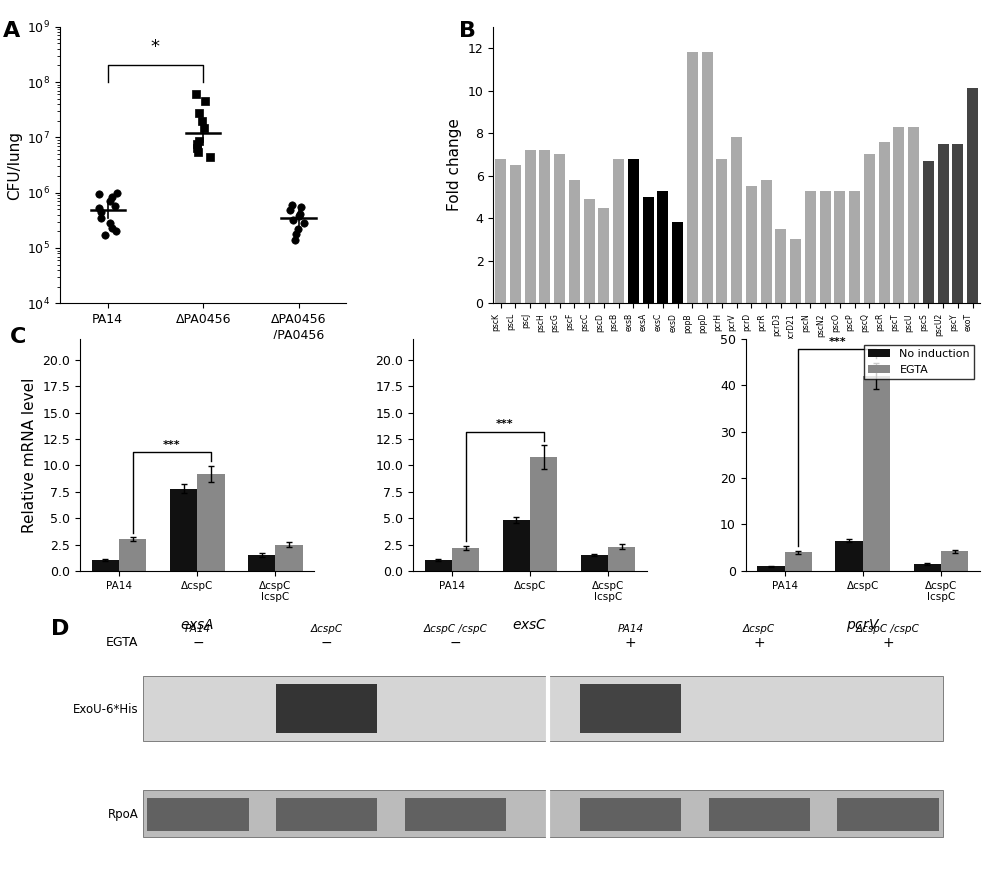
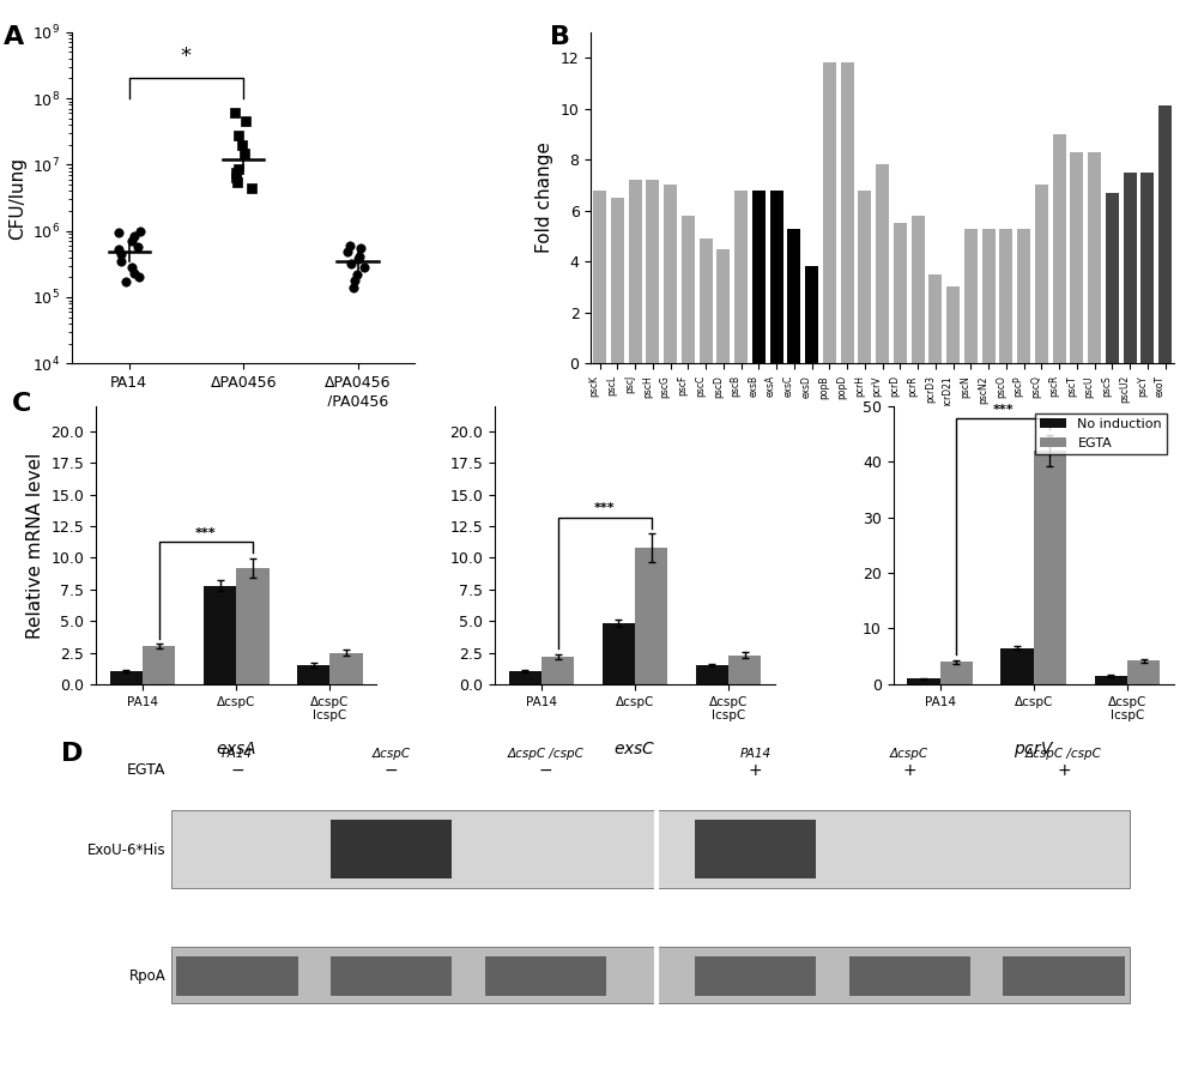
exsA: 5.0 -> 6.8
pscR: 7.6 -> 9.0
